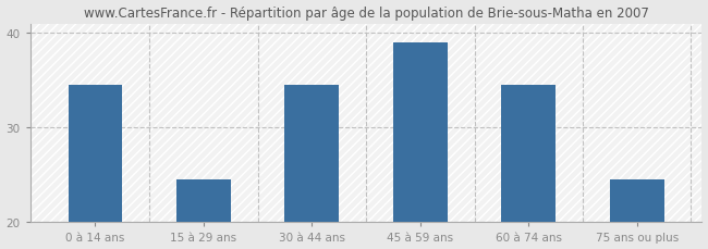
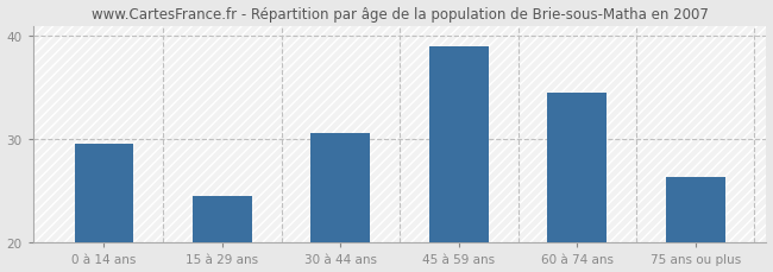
0 à 14 ans: 34.5 -> 29.6
30 à 44 ans: 34.5 -> 30.6
75 ans ou plus: 24.5 -> 26.4
